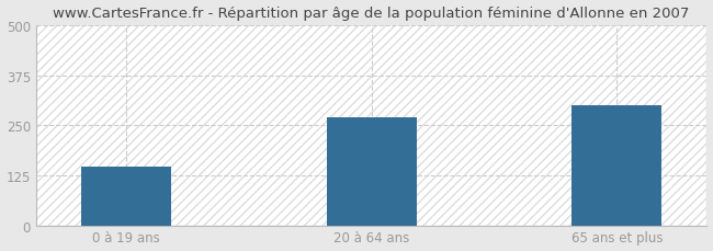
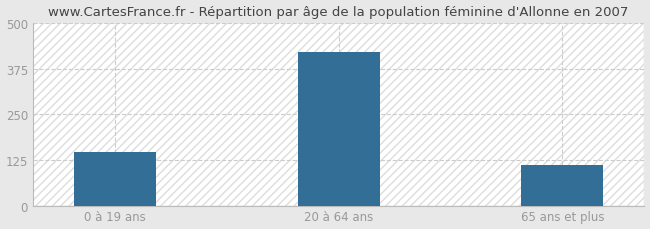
20 à 64 ans: 270 -> 420
65 ans et plus: 300 -> 112
